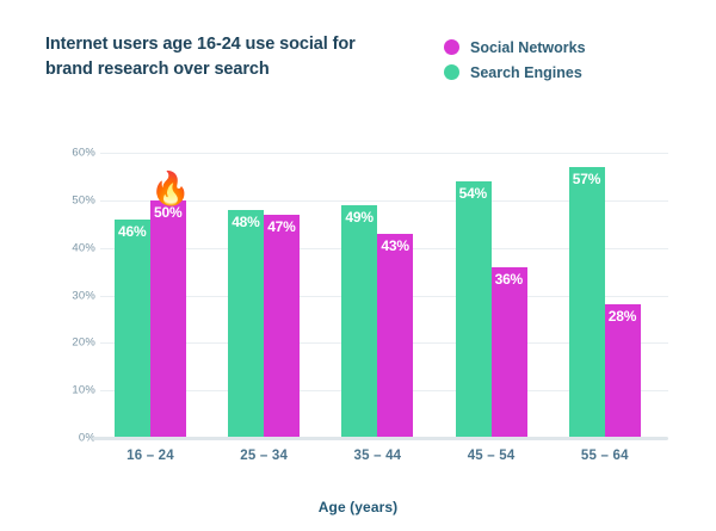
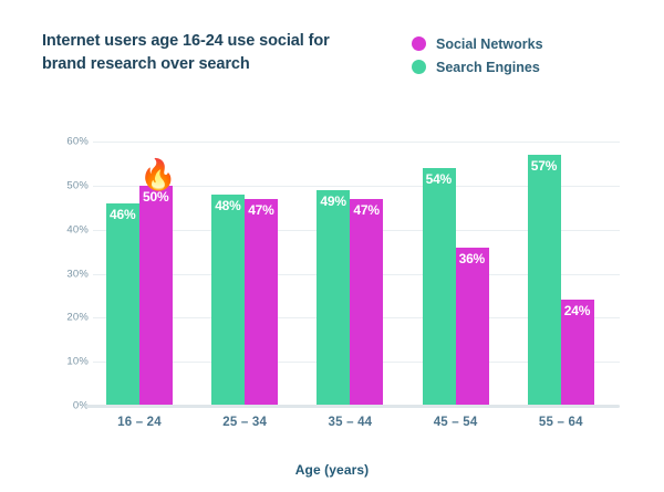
Social Networks/35 – 44: 43% -> 47%
Social Networks/55 – 64: 28% -> 24%
